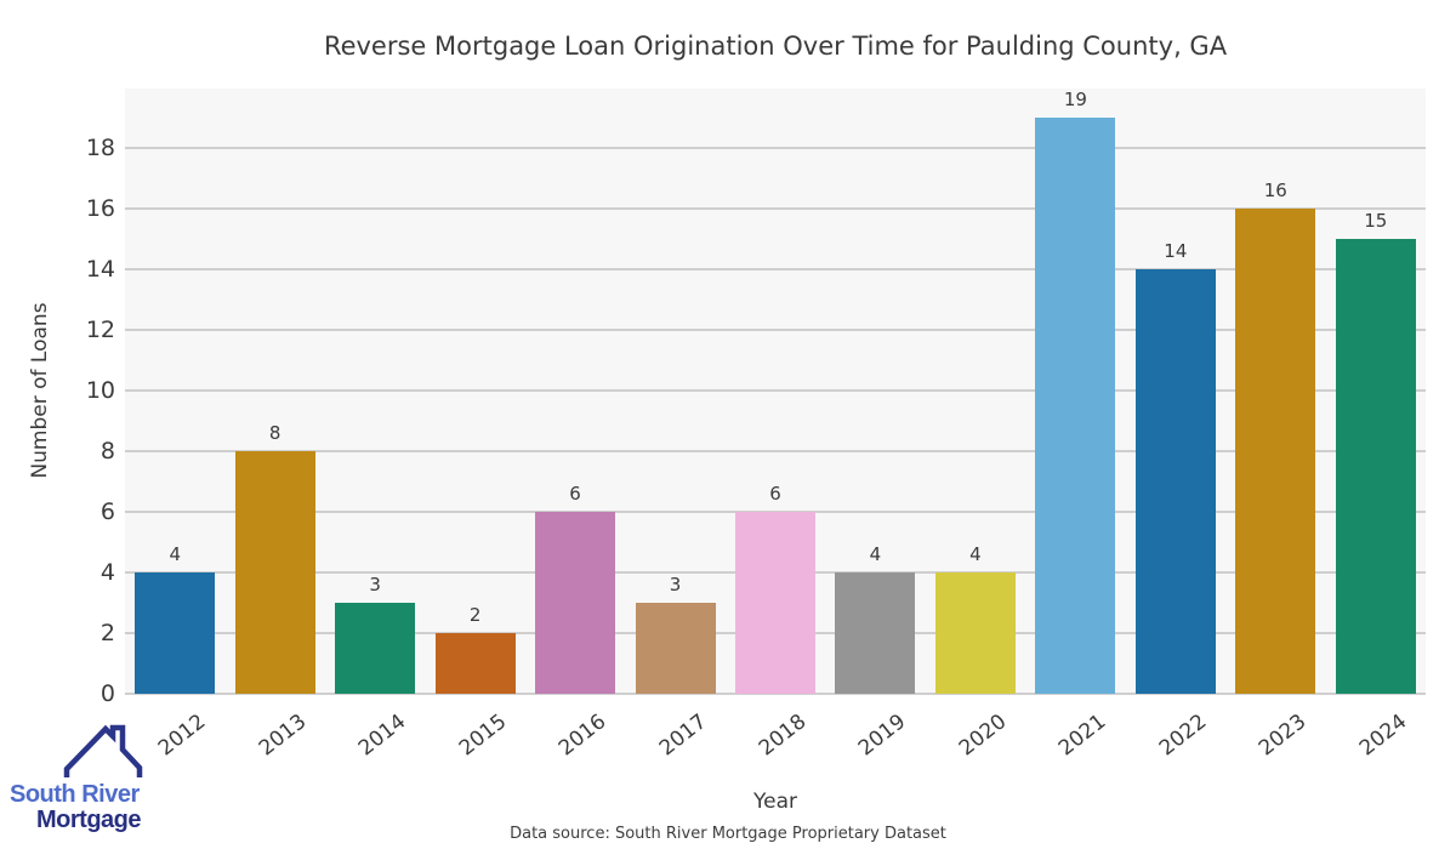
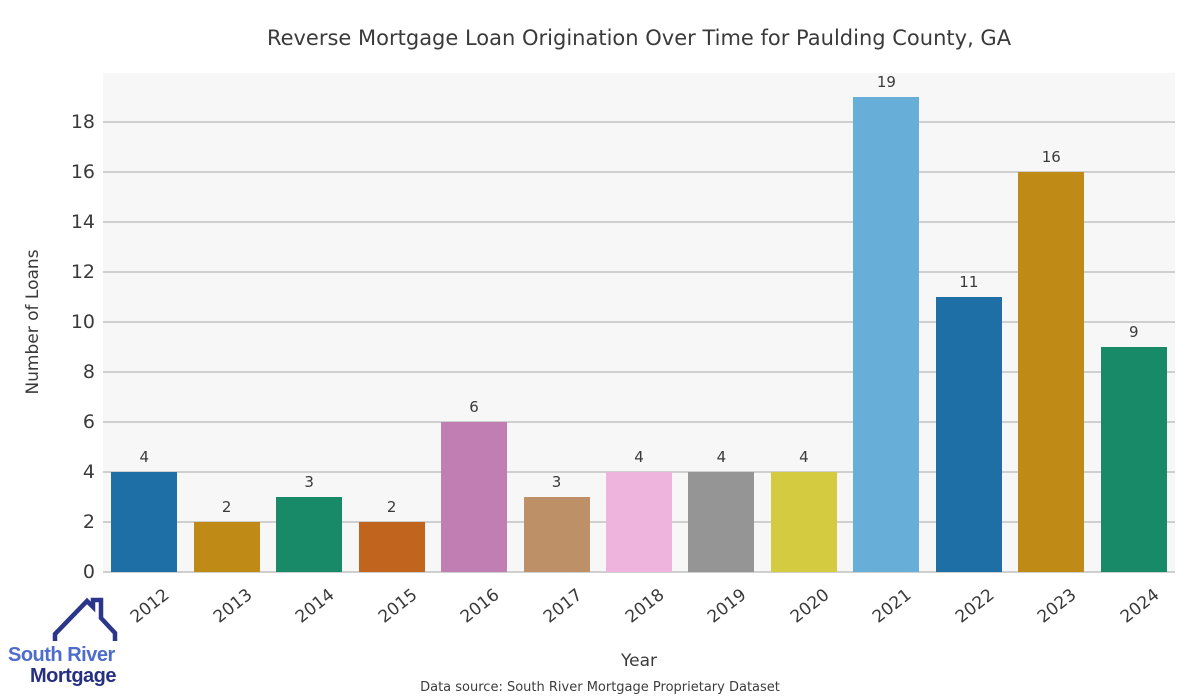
2013: 8 -> 2
2018: 6 -> 4
2022: 14 -> 11
2024: 15 -> 9
